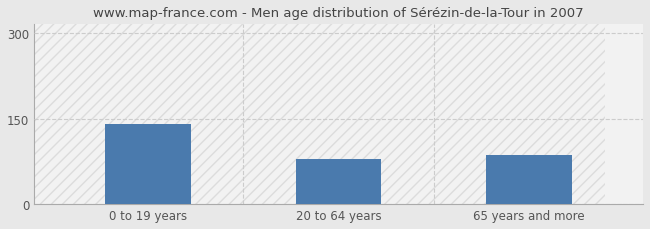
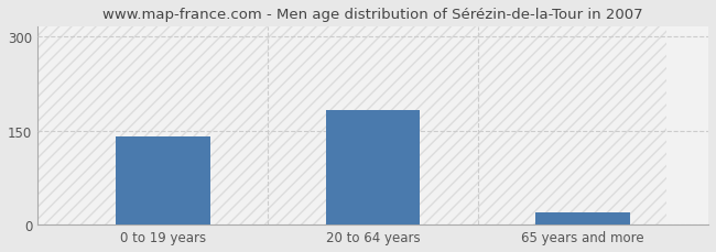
20 to 64 years: 80 -> 182
65 years and more: 86 -> 20
